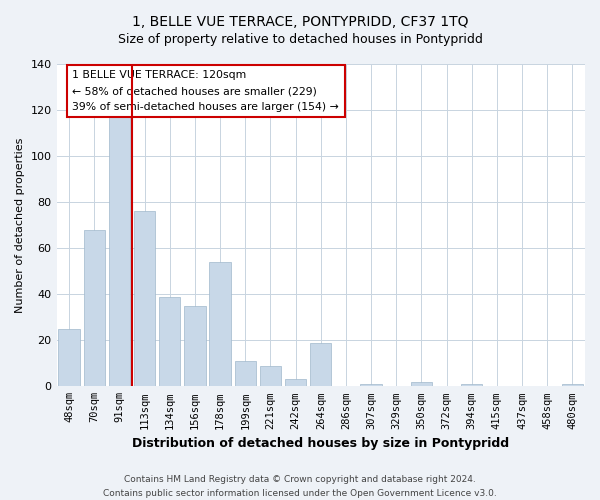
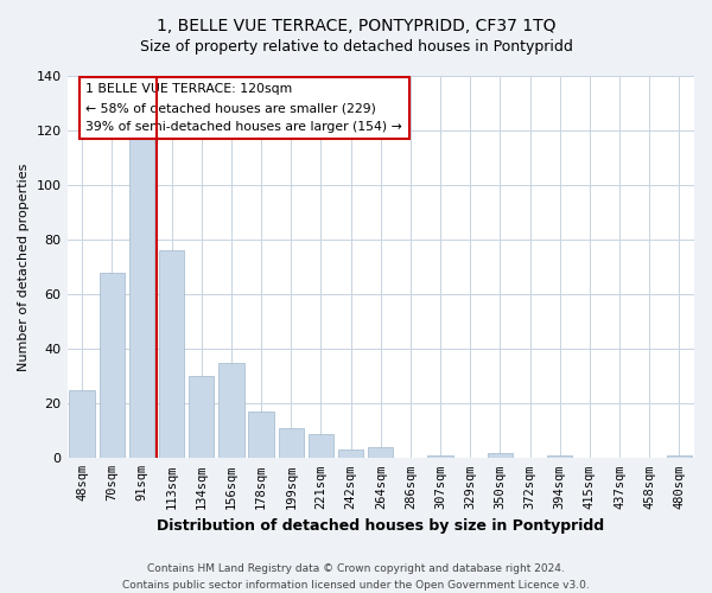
134sqm: 39 -> 30
178sqm: 54 -> 17
264sqm: 19 -> 4
